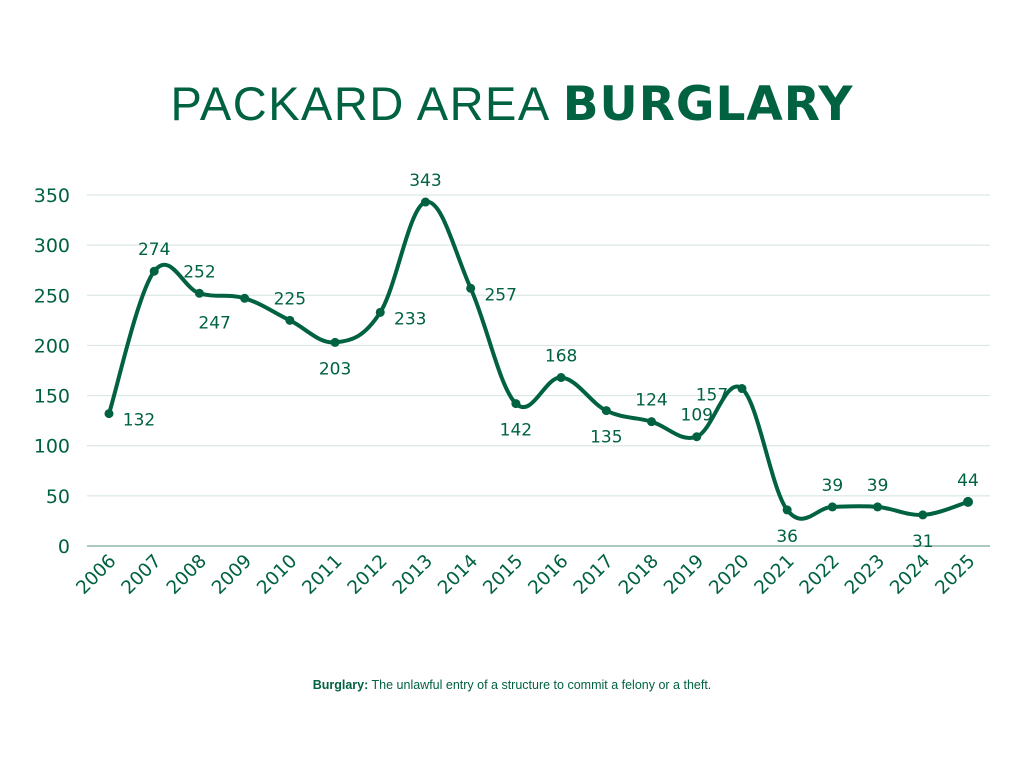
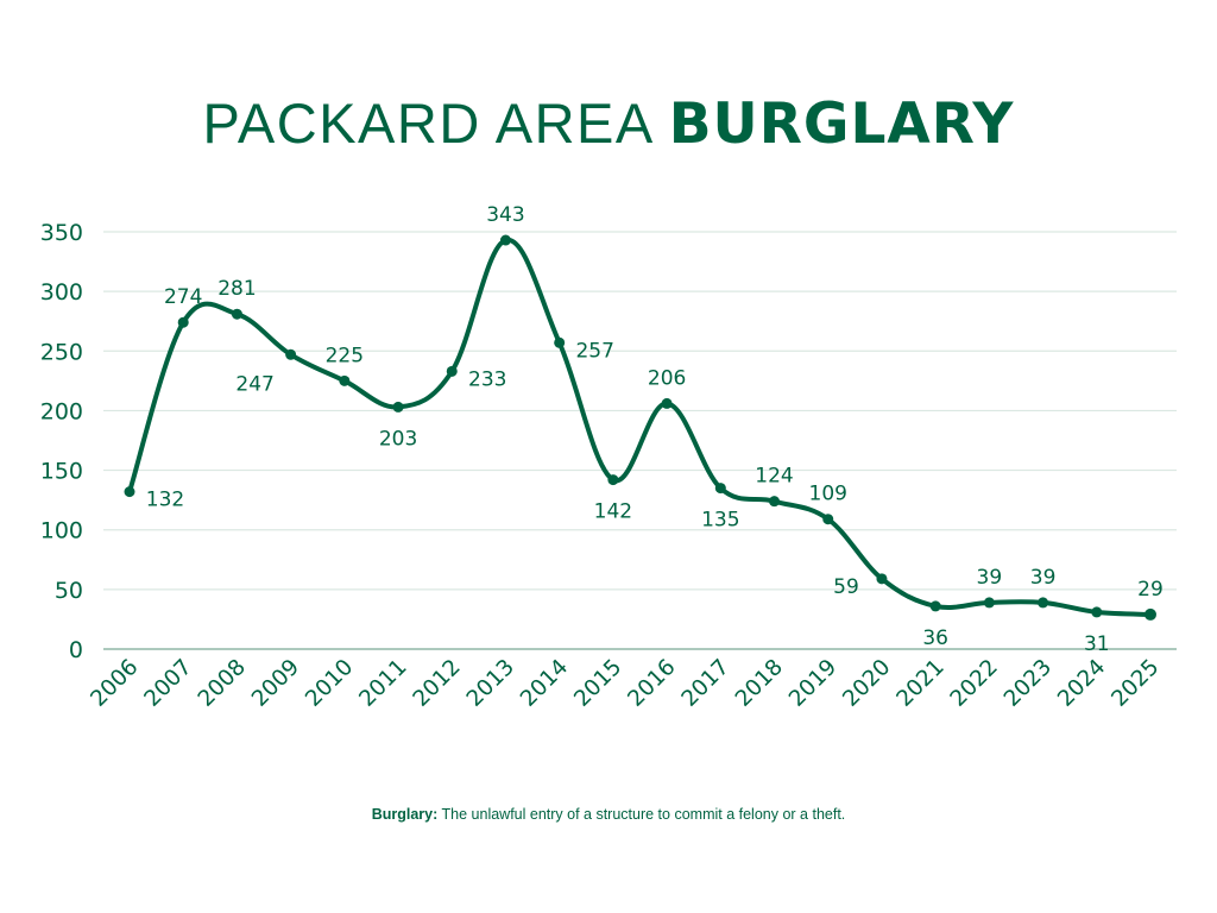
2008: 252 -> 281
2016: 168 -> 206
2020: 157 -> 59
2025: 44 -> 29
